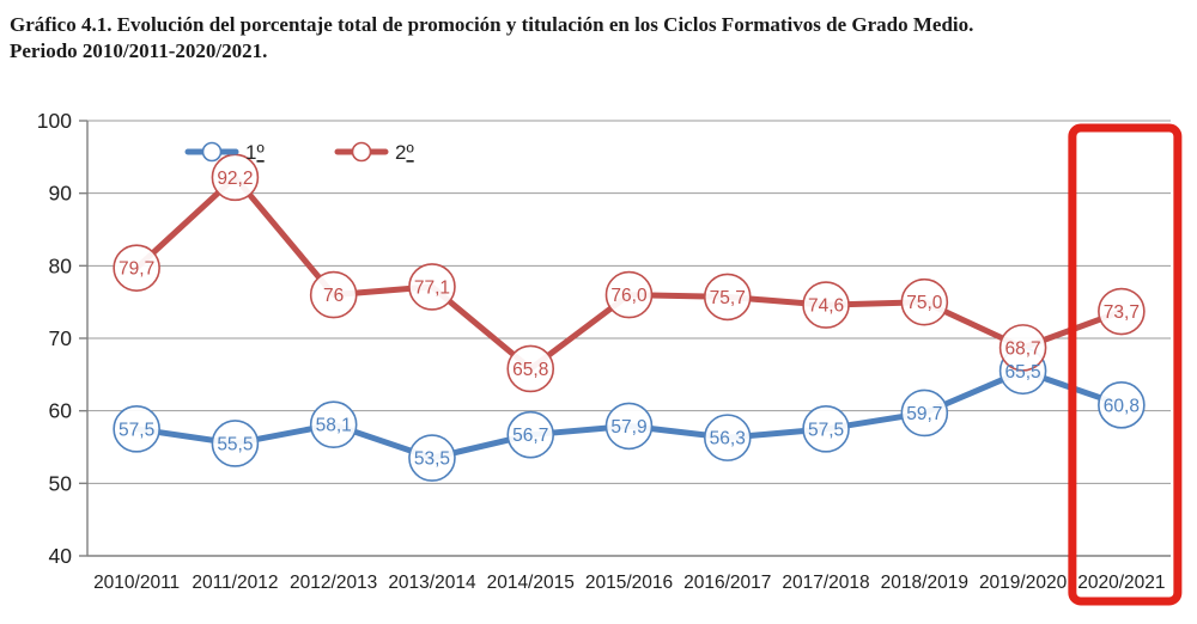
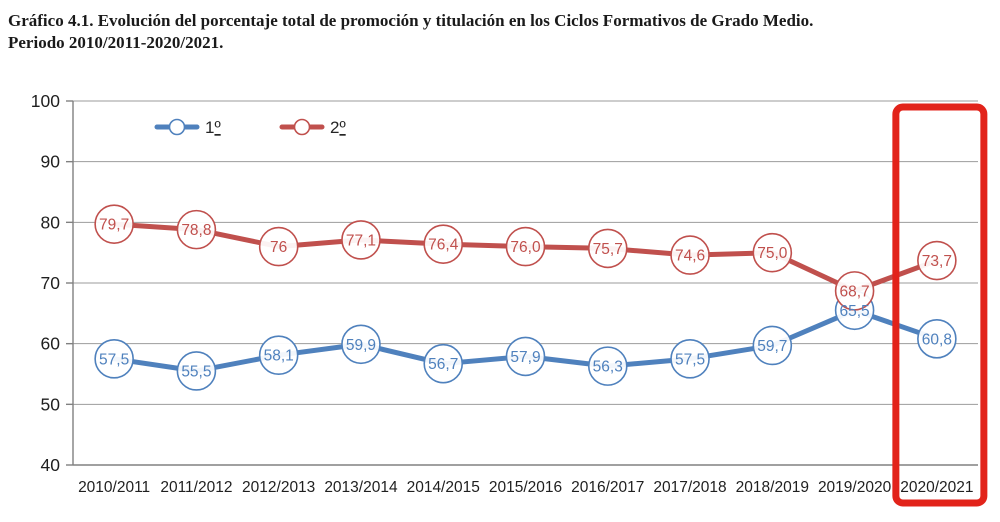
2º/2011/2012: 92,2 -> 78,8
1º/2013/2014: 53,5 -> 59,9
2º/2014/2015: 65,8 -> 76,4
